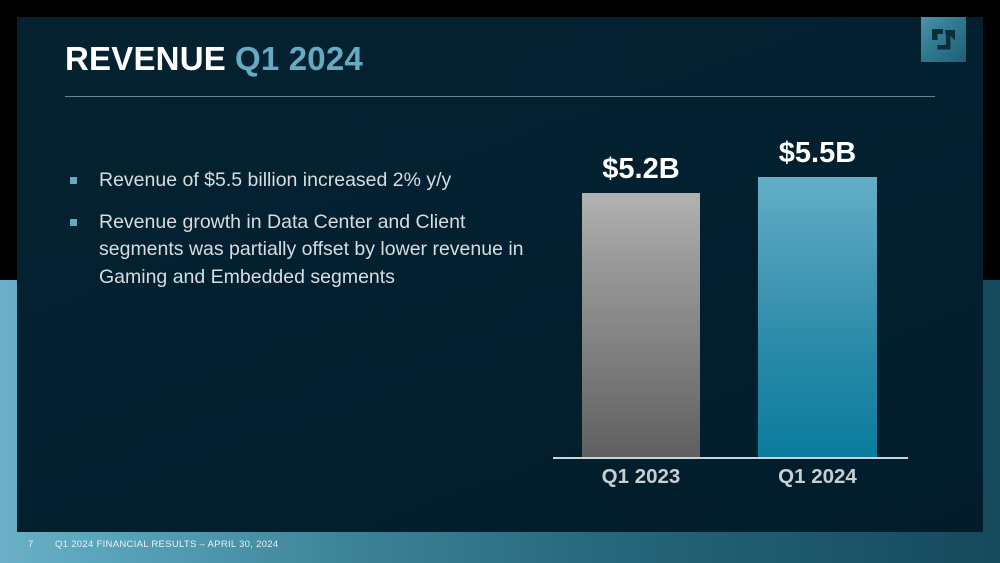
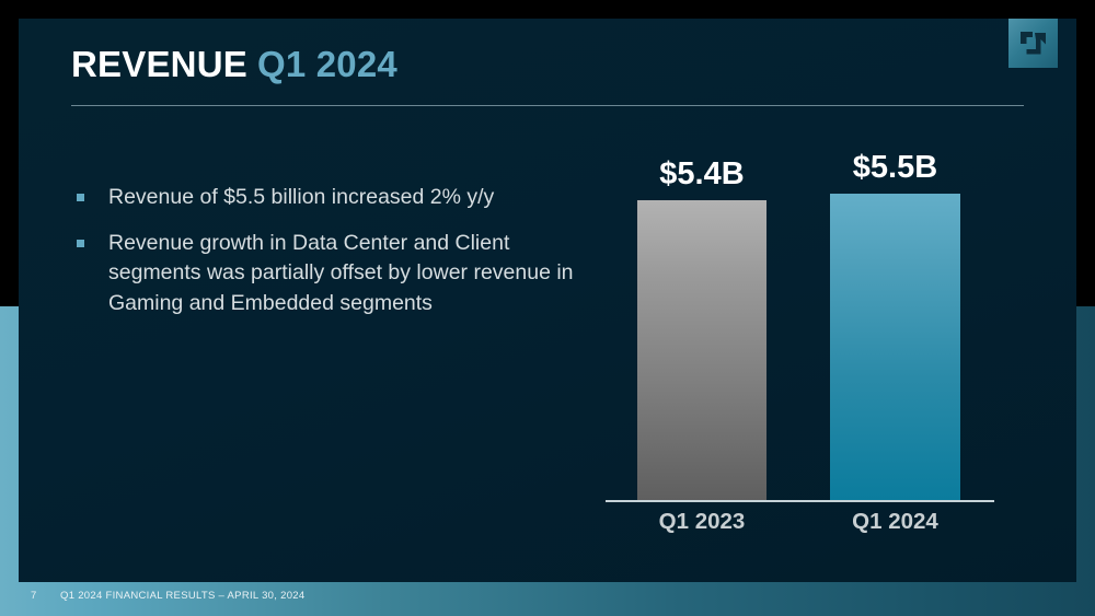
Q1 2023: $5.2B -> $5.4B
